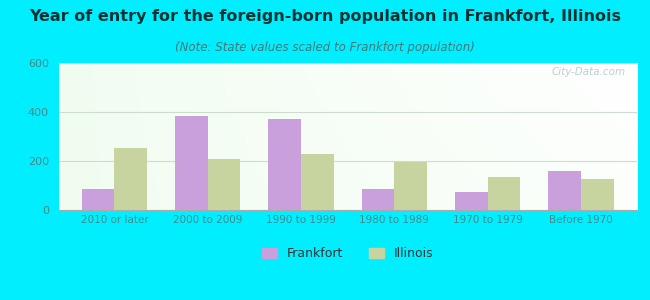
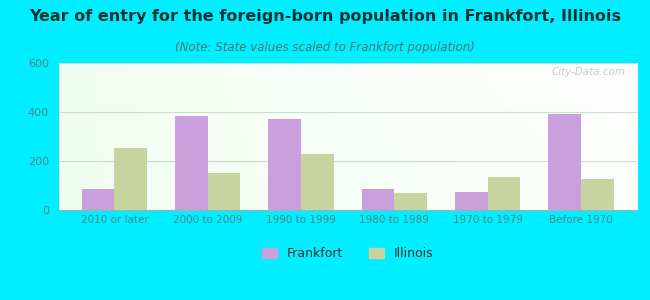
Illinois/2000 to 2009: 210 -> 150
Illinois/1980 to 1989: 195 -> 70
Frankfort/Before 1970: 160 -> 390
